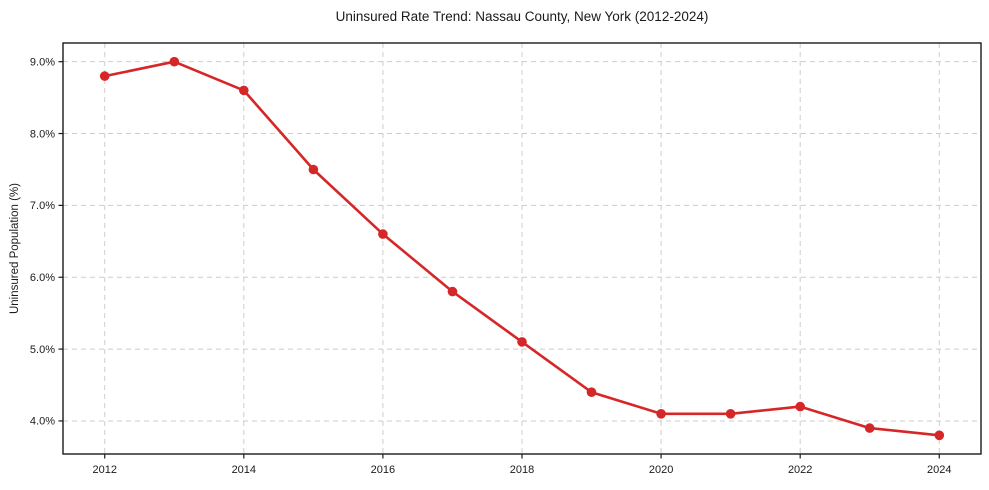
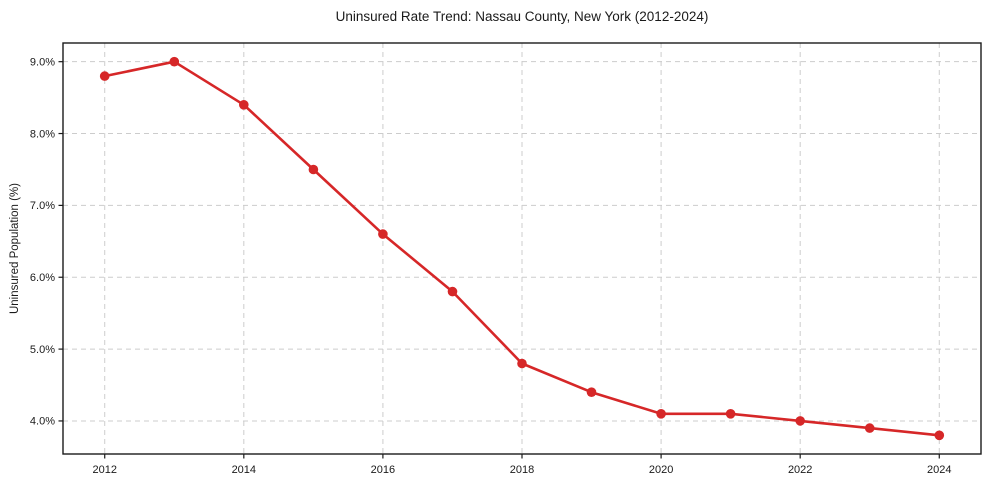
2014: 8.6% -> 8.4%
2018: 5.1% -> 4.8%
2022: 4.2% -> 4.0%
